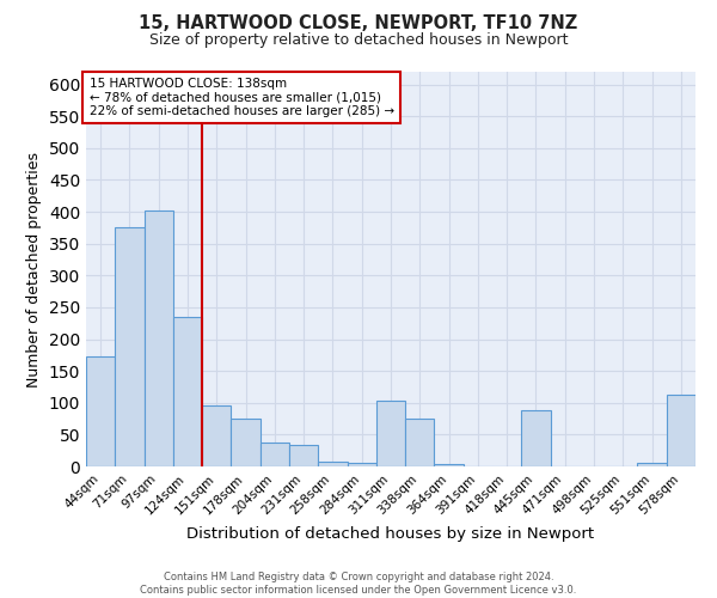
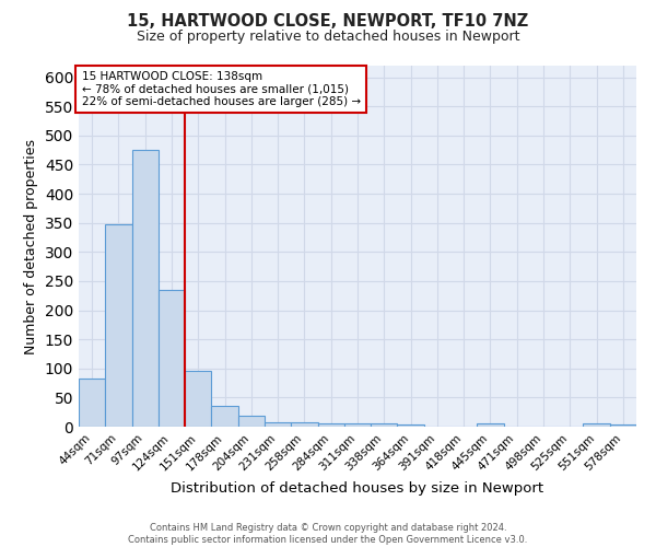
44sqm: 172 -> 83
71sqm: 376 -> 348
97sqm: 402 -> 476
178sqm: 76 -> 36
204sqm: 38 -> 19
231sqm: 34 -> 8
311sqm: 104 -> 5
338sqm: 76 -> 5
445sqm: 88 -> 5
578sqm: 112 -> 4
